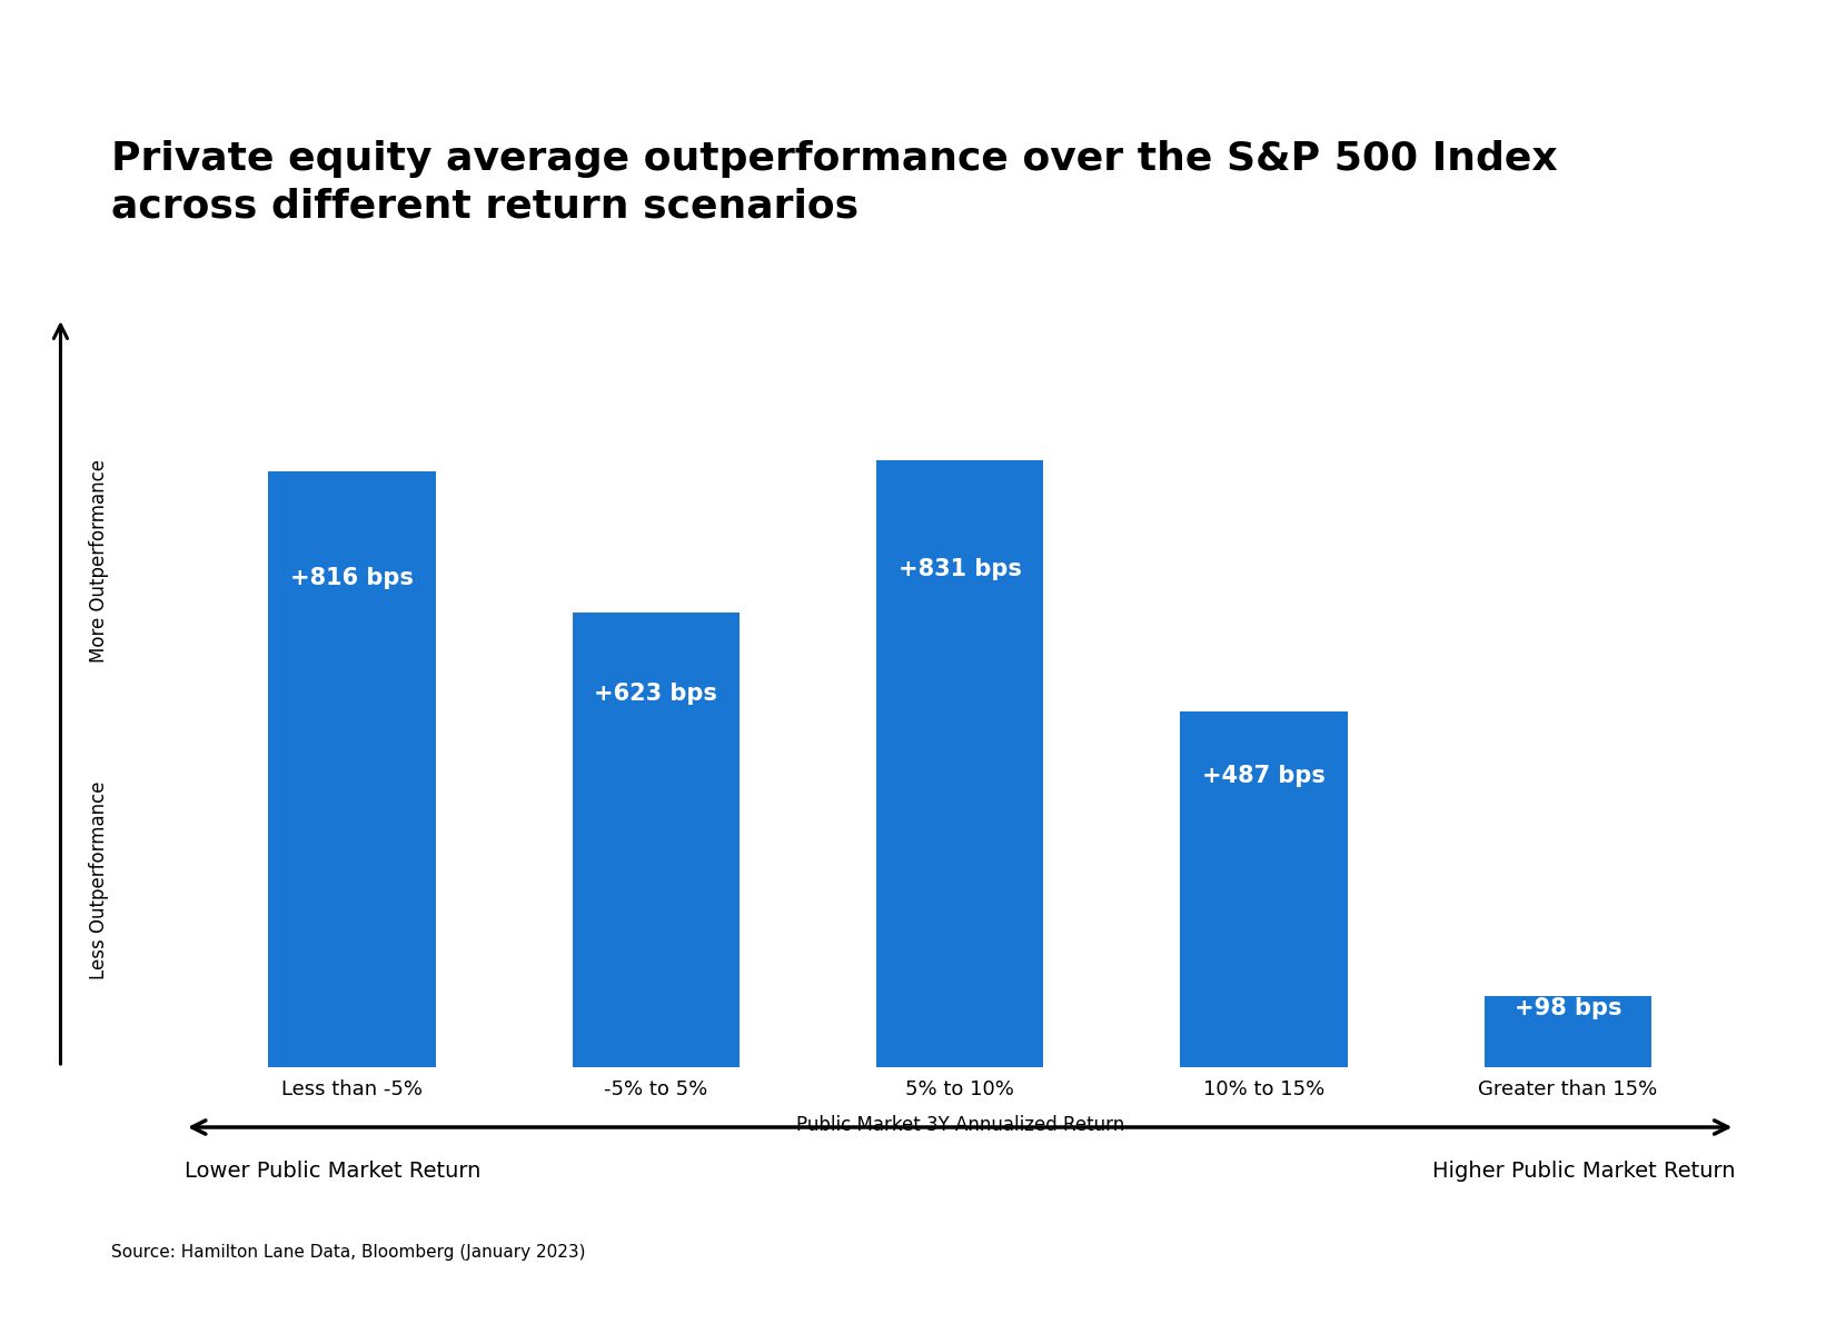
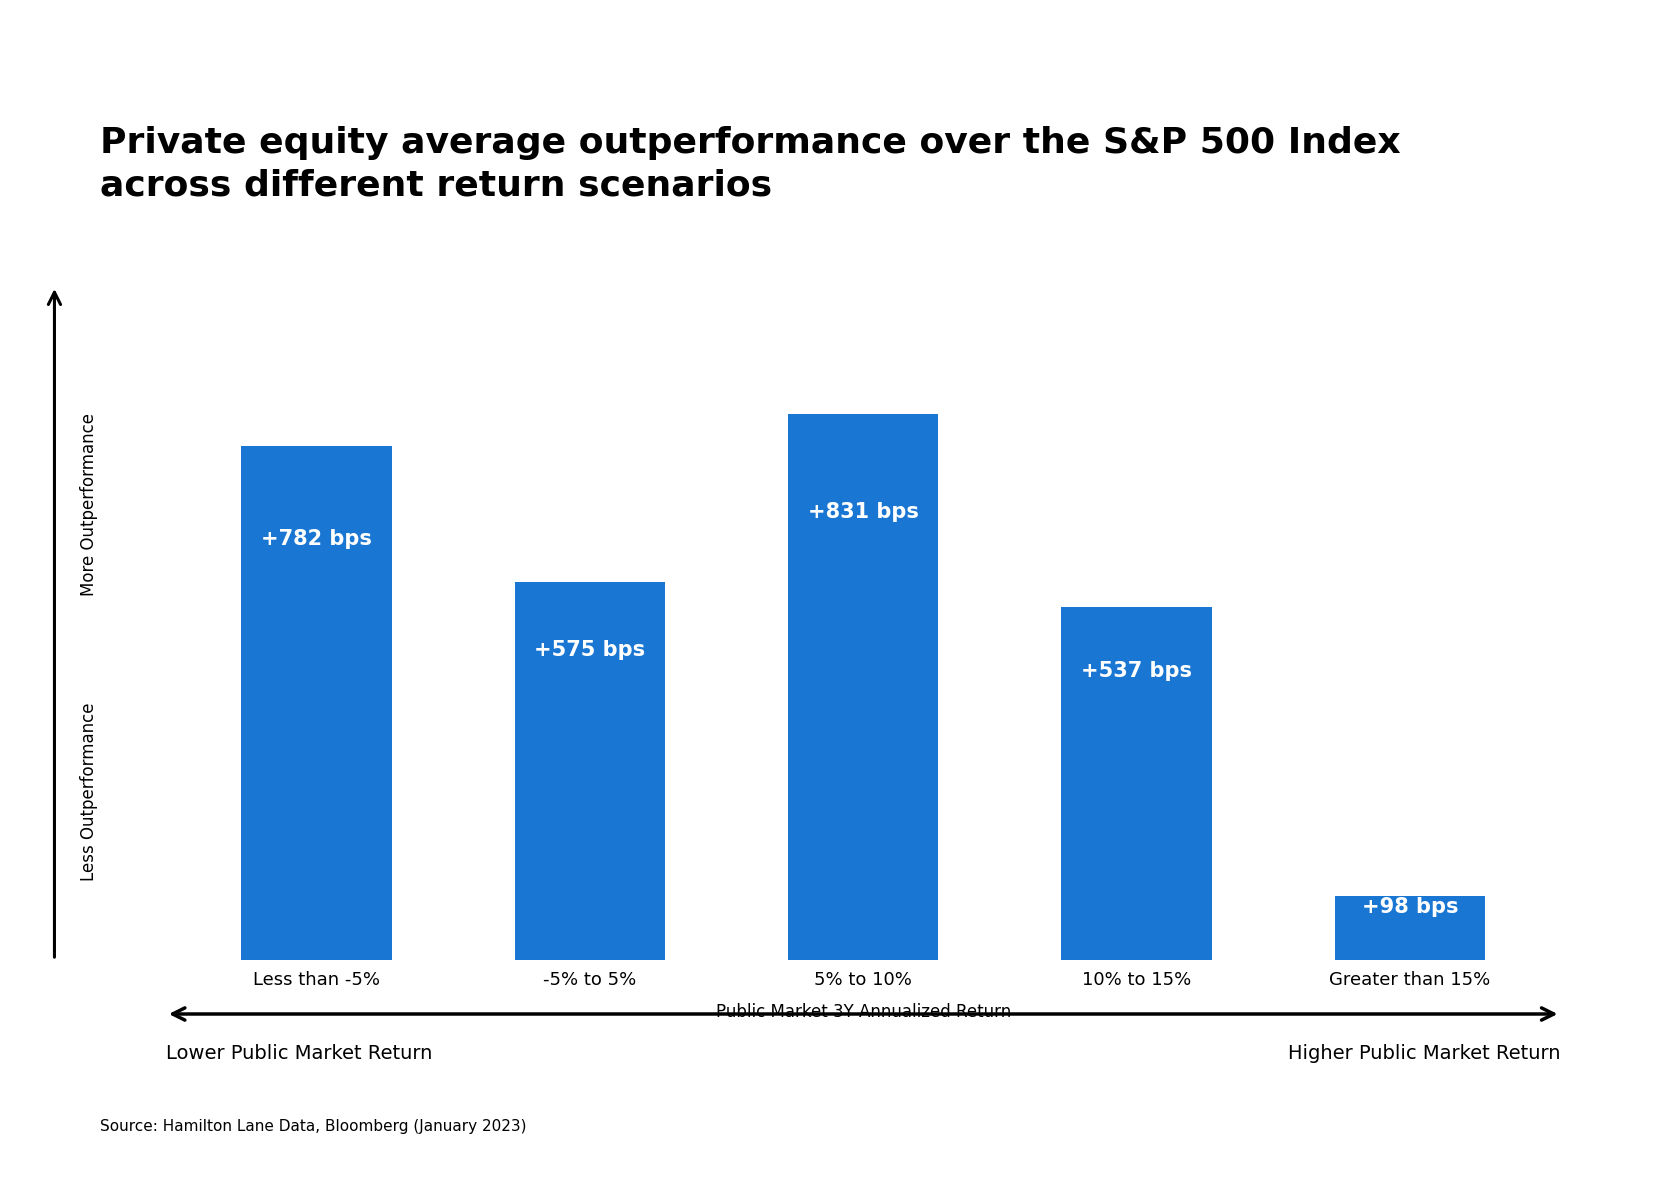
Less than -5%: +816 -> +782
-5% to 5%: +623 -> +575
10% to 15%: +487 -> +537
